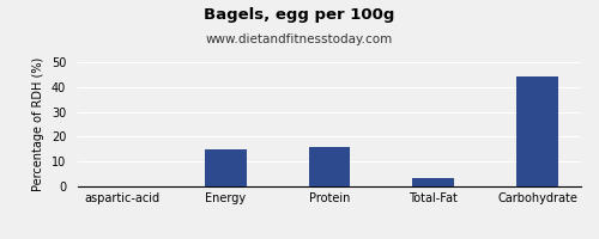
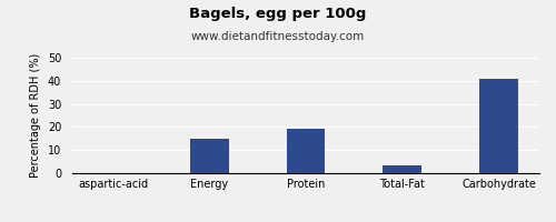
Protein: 16.0 -> 19.0
Carbohydrate: 44.0 -> 41.0
